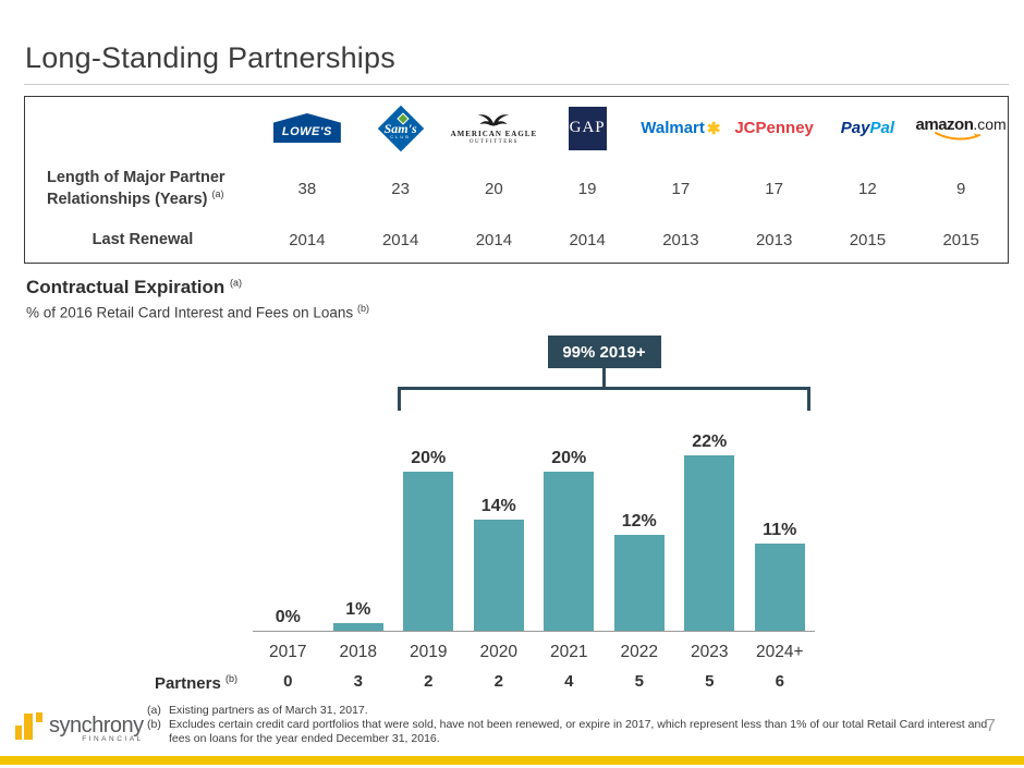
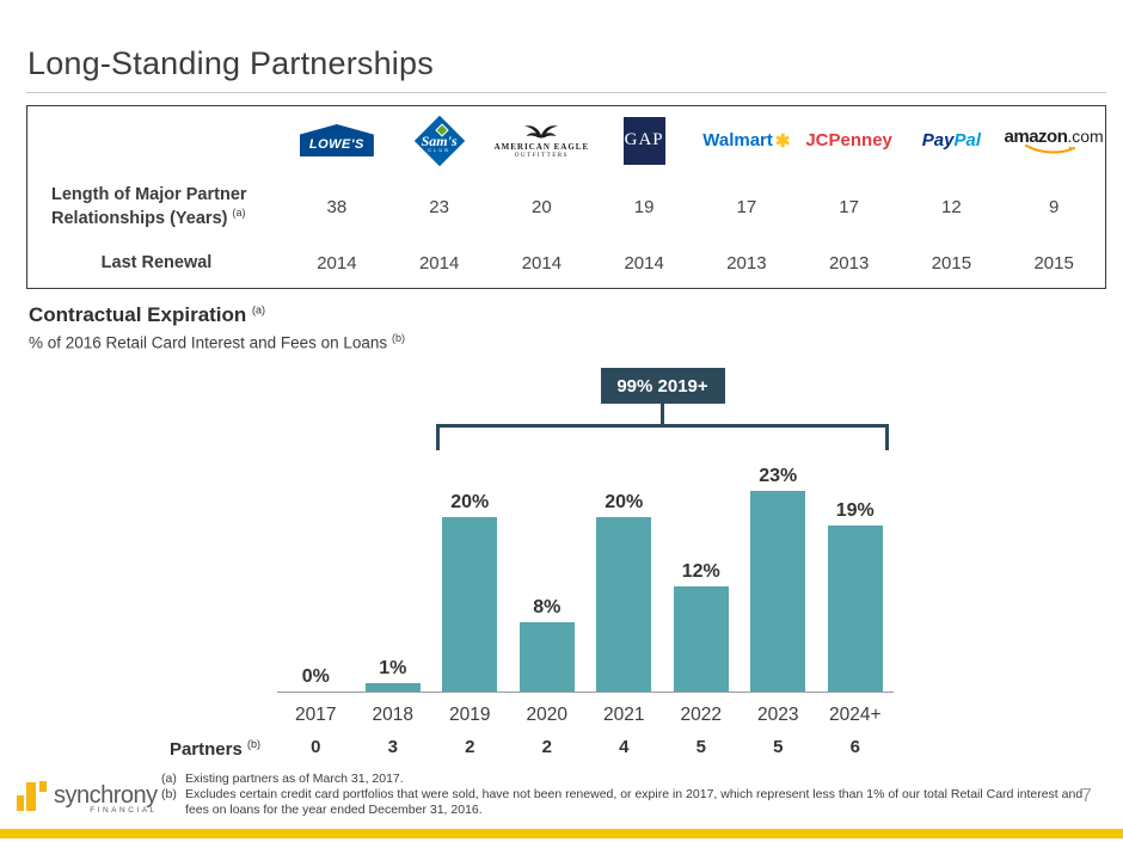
2020: 14% -> 8%
2023: 22% -> 23%
2024+: 11% -> 19%
